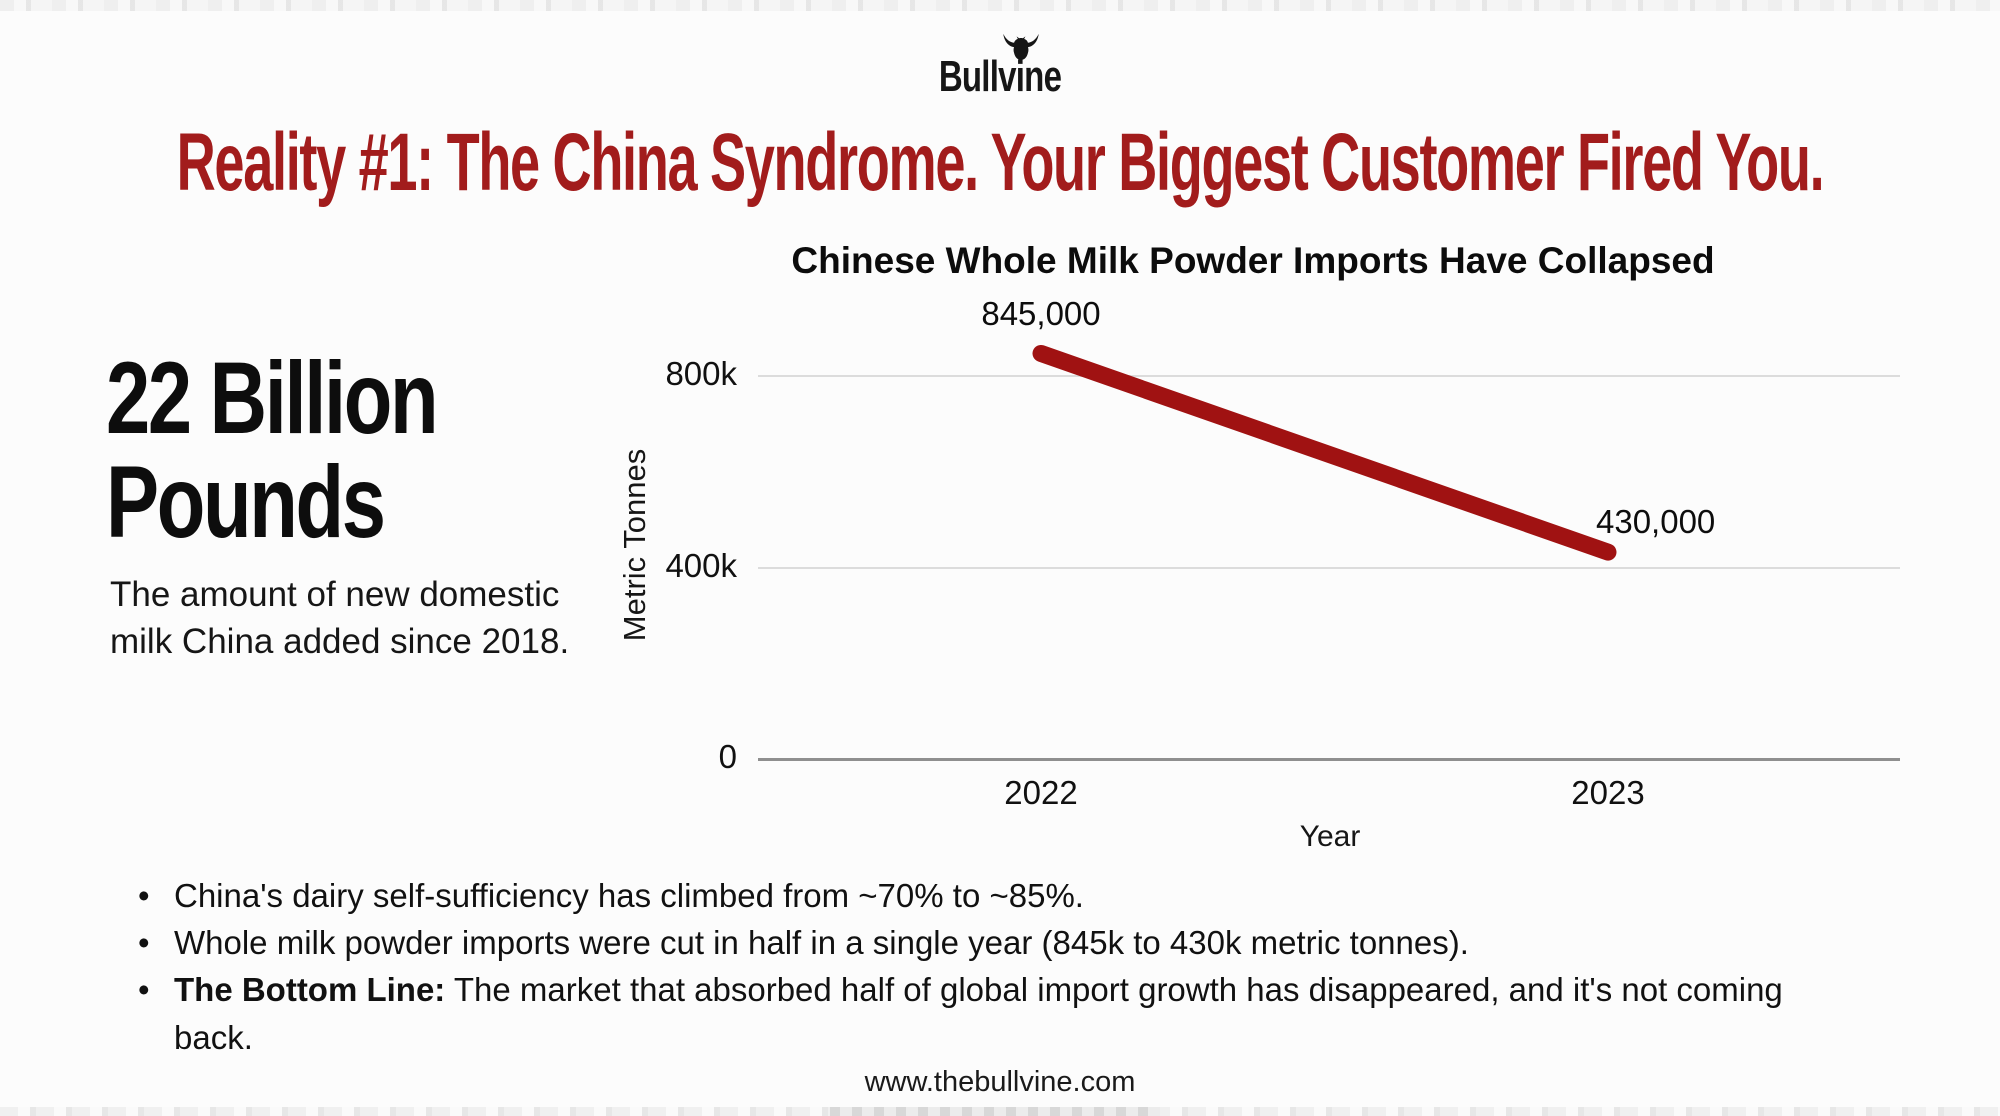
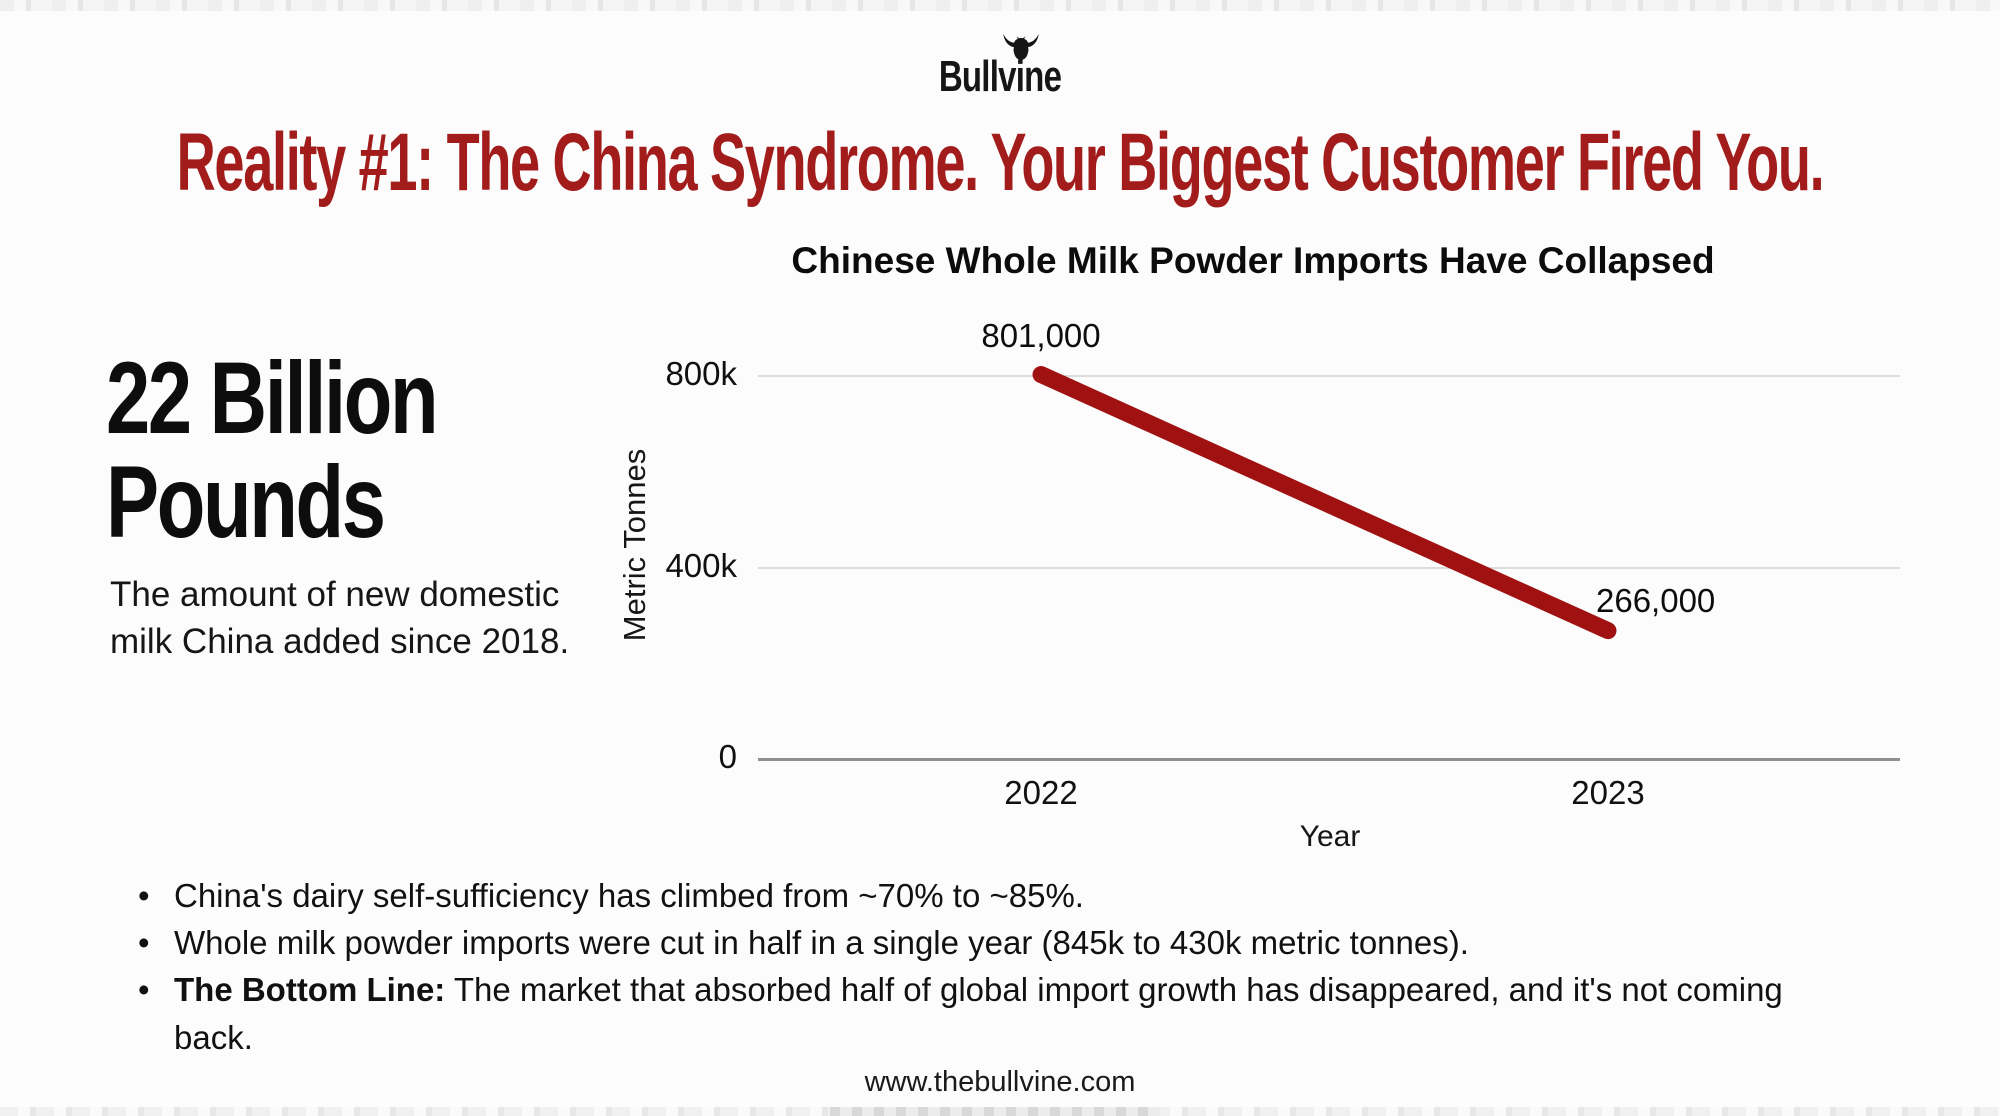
2022: 845,000 -> 801,000
2023: 430,000 -> 266,000
